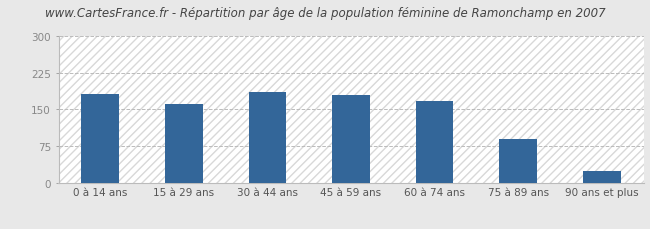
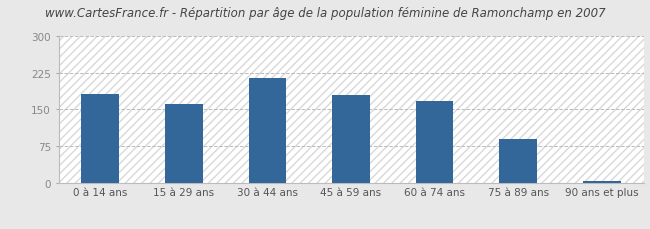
30 à 44 ans: 185 -> 215
90 ans et plus: 25 -> 5
